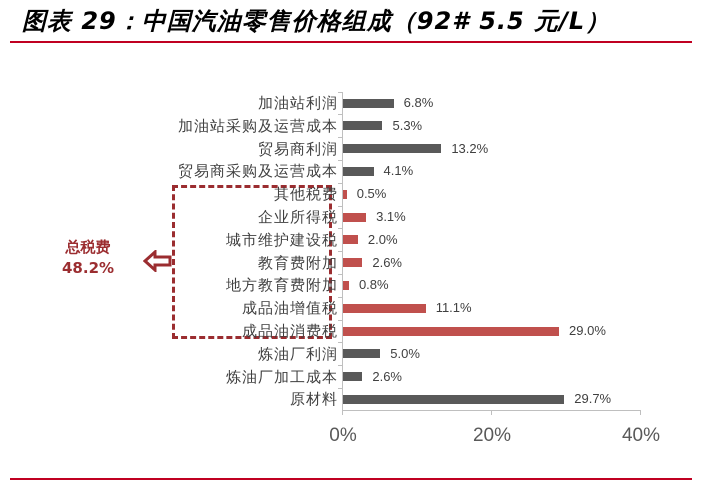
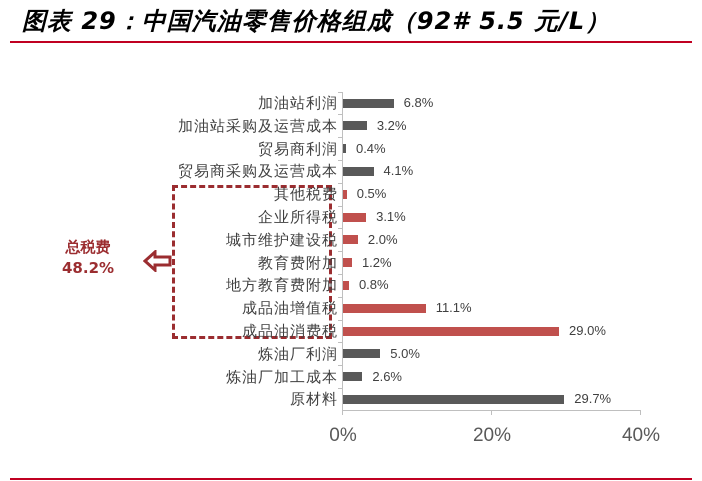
加油站采购及运营成本: 5.3% -> 3.2%
贸易商利润: 13.2% -> 0.4%
教育费附加: 2.6% -> 1.2%
